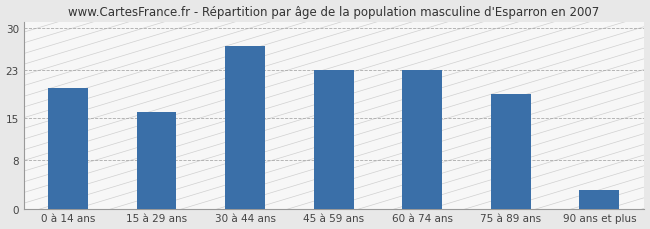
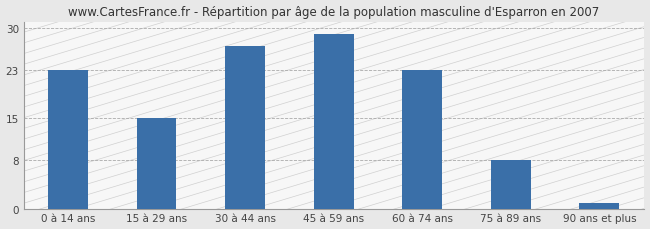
0 à 14 ans: 20 -> 23
15 à 29 ans: 16 -> 15
45 à 59 ans: 23 -> 29
75 à 89 ans: 19 -> 8
90 ans et plus: 3 -> 1
